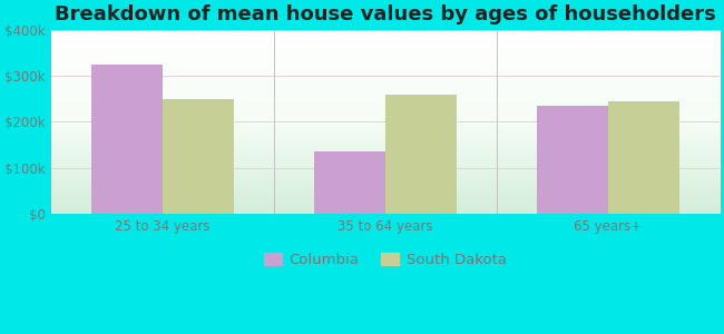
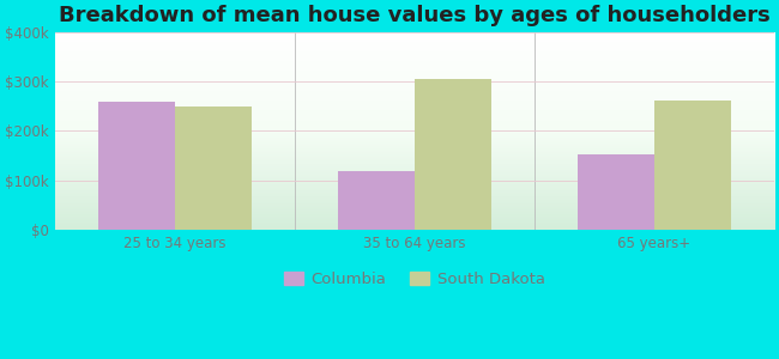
Columbia/25 to 34 years: $325k -> $258k
Columbia/35 to 64 years: $135k -> $120k
South Dakota/35 to 64 years: $260k -> $305k
Columbia/65 years+: $235k -> $152k
South Dakota/65 years+: $245k -> $262k
